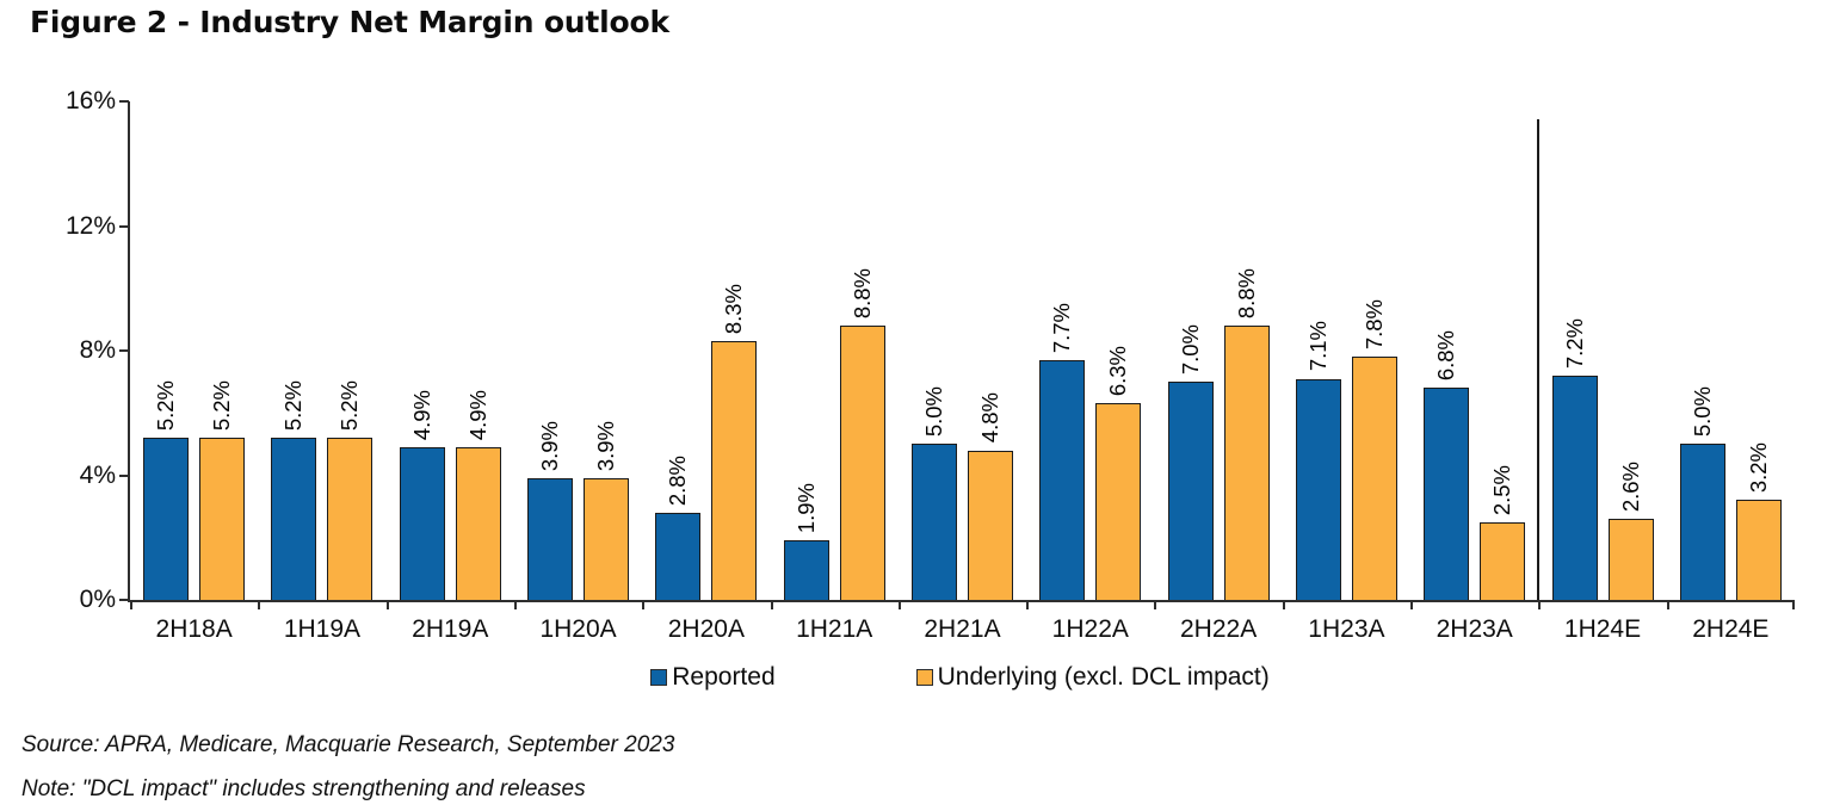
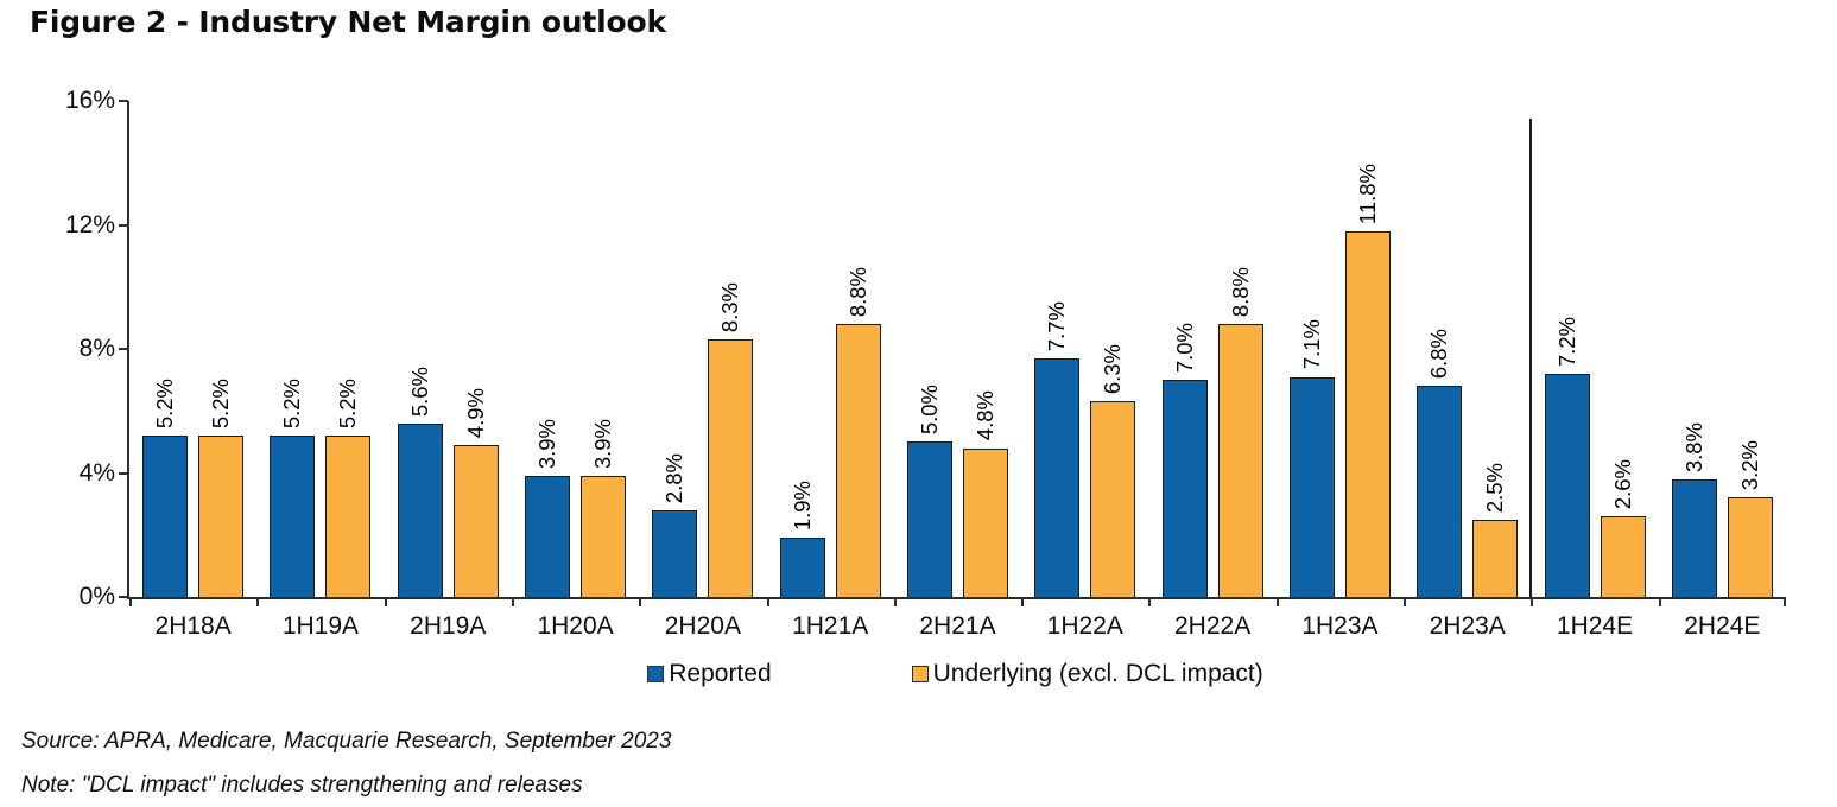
Reported/2H19A: 4.9% -> 5.6%
Underlying (excl. DCL impact)/1H23A: 7.8% -> 11.8%
Reported/2H24E: 5.0% -> 3.8%
